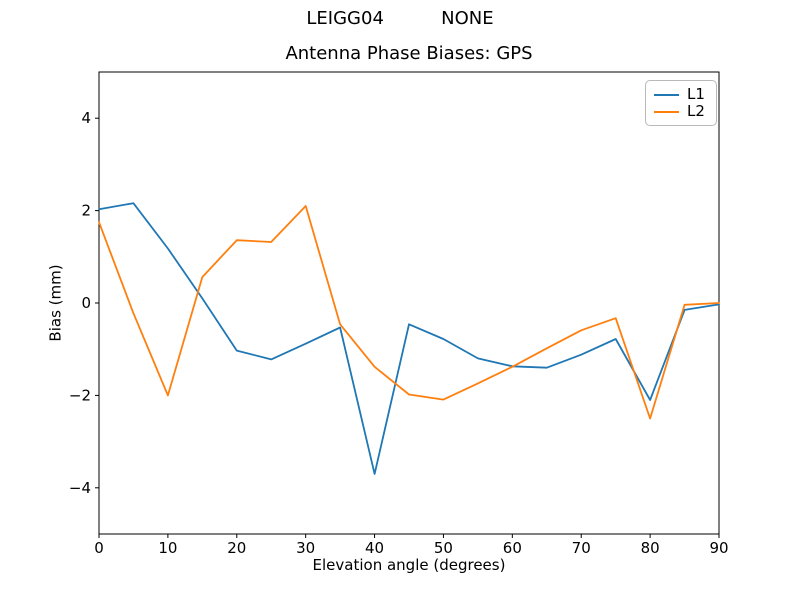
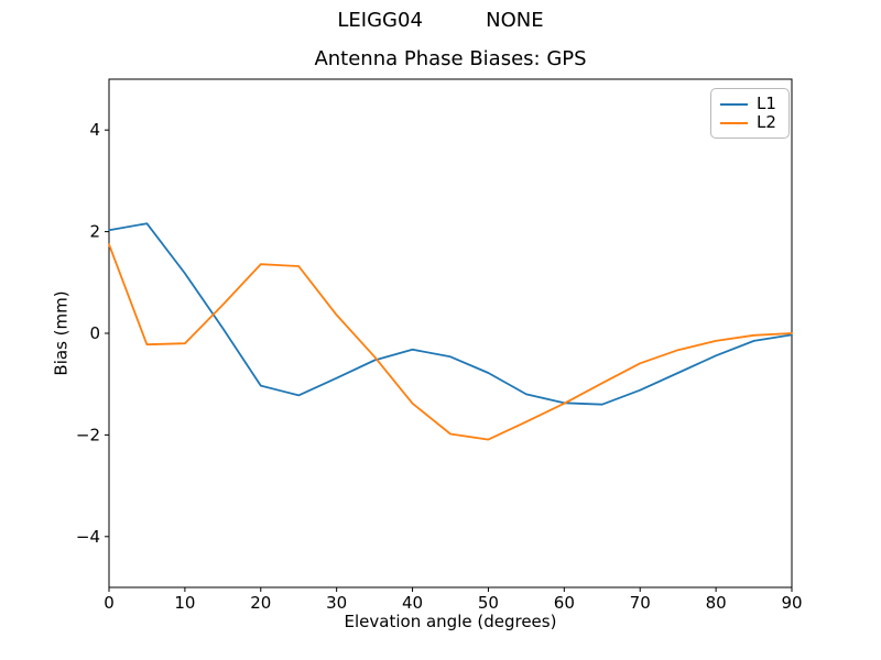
L2/10: -2.0 -> -0.2
L2/30: 2.1 -> 0.4
L1/40: -3.7 -> -0.3
L1/80: -2.1 -> -0.4
L2/80: -2.5 -> -0.1
